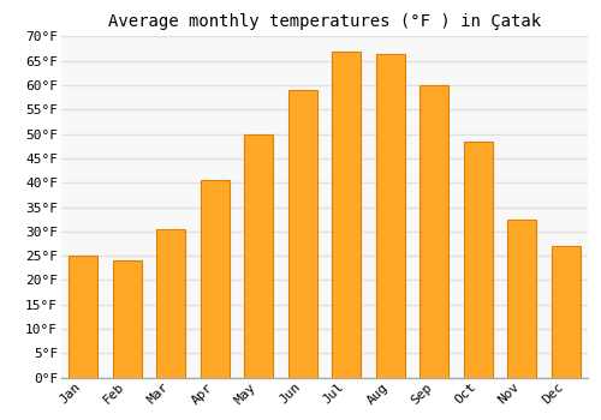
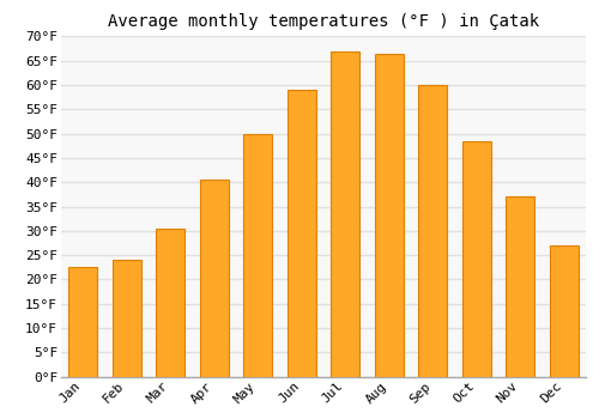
Jan: 25.0°F -> 22.5°F
Nov: 32.5°F -> 37.0°F
